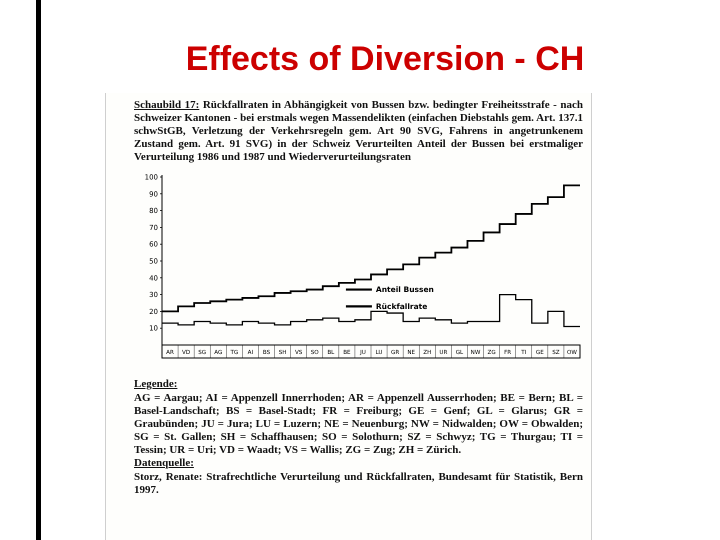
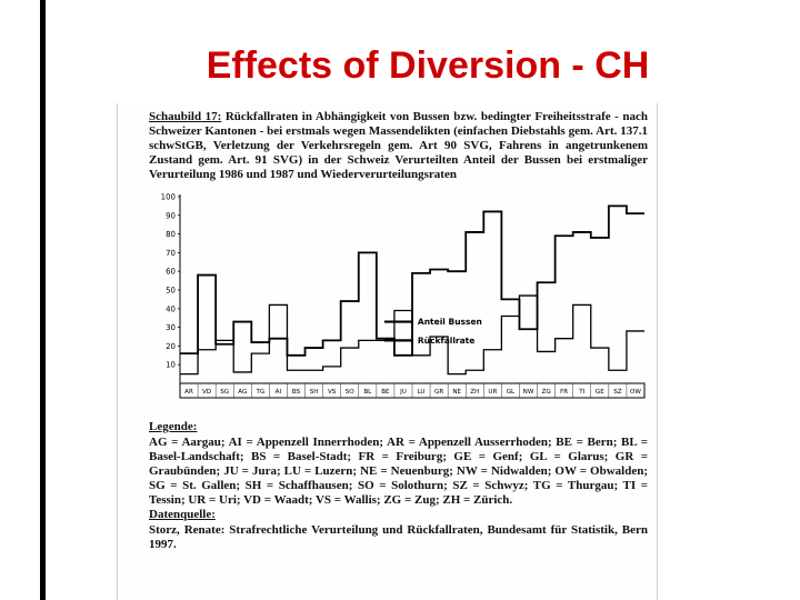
Anteil Bussen/AR: 20 -> 16
Rückfallrate/AR: 13 -> 5
Anteil Bussen/VD: 23 -> 58
Rückfallrate/VD: 12 -> 18
Anteil Bussen/SG: 25 -> 21
Rückfallrate/SG: 14 -> 23
Anteil Bussen/AG: 26 -> 33
Rückfallrate/AG: 13 -> 6
Anteil Bussen/TG: 27 -> 22
Rückfallrate/TG: 12 -> 16
Anteil Bussen/AI: 28 -> 24
Rückfallrate/AI: 14 -> 42
Anteil Bussen/BS: 29 -> 15
Rückfallrate/BS: 13 -> 7
Anteil Bussen/SH: 31 -> 19
Rückfallrate/SH: 12 -> 7
Anteil Bussen/VS: 32 -> 23
Rückfallrate/VS: 14 -> 9
Anteil Bussen/SO: 33 -> 44
Rückfallrate/SO: 15 -> 19
Anteil Bussen/BL: 35 -> 70
Rückfallrate/BL: 16 -> 23
Anteil Bussen/BE: 37 -> 24
Rückfallrate/BE: 14 -> 23
Anteil Bussen/JU: 39 -> 15
Rückfallrate/JU: 15 -> 39
Anteil Bussen/LU: 42 -> 59
Rückfallrate/LU: 20 -> 15
Anteil Bussen/GR: 45 -> 61
Rückfallrate/GR: 19 -> 25
Anteil Bussen/NE: 48 -> 60
Rückfallrate/NE: 14 -> 5
Anteil Bussen/ZH: 52 -> 81
Rückfallrate/ZH: 16 -> 7
Anteil Bussen/UR: 55 -> 92
Rückfallrate/UR: 15 -> 18
Anteil Bussen/GL: 58 -> 45
Rückfallrate/GL: 13 -> 36
Anteil Bussen/NW: 62 -> 29
Rückfallrate/NW: 14 -> 47
Anteil Bussen/ZG: 67 -> 54
Rückfallrate/ZG: 14 -> 17
Anteil Bussen/FR: 72 -> 79
Rückfallrate/FR: 30 -> 24
Anteil Bussen/TI: 78 -> 81
Rückfallrate/TI: 27 -> 42
Anteil Bussen/GE: 84 -> 78
Rückfallrate/GE: 13 -> 19
Anteil Bussen/SZ: 88 -> 95
Rückfallrate/SZ: 20 -> 7
Anteil Bussen/OW: 95 -> 91
Rückfallrate/OW: 11 -> 28
